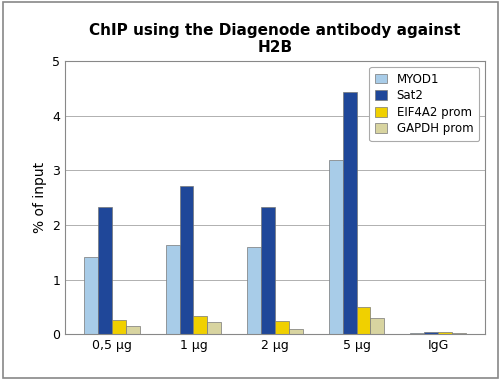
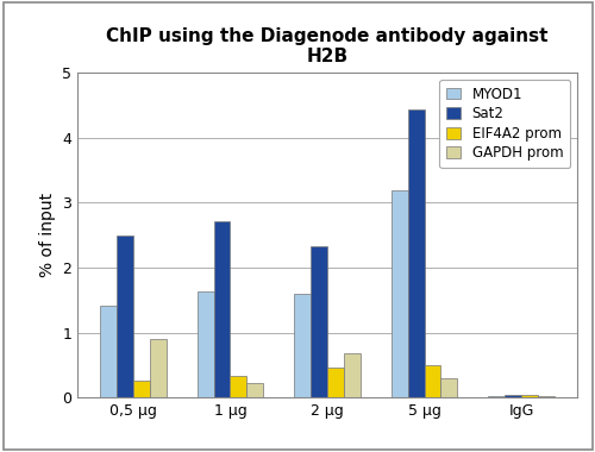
Sat2/0,5 μg: 2.33 -> 2.50
GAPDH prom/0,5 μg: 0.16 -> 0.90
EIF4A2 prom/2 μg: 0.24 -> 0.46
GAPDH prom/2 μg: 0.10 -> 0.68
